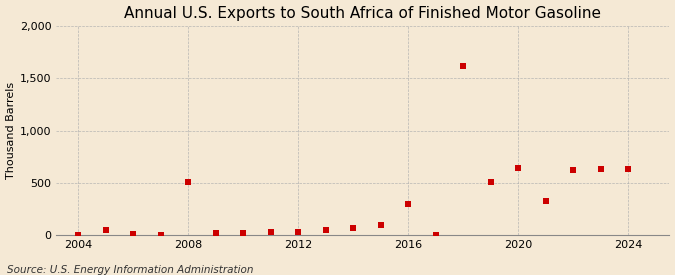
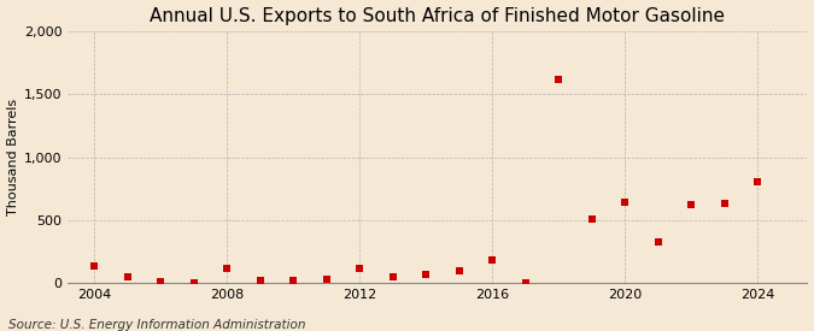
2004: 0 -> 140
2008: 510 -> 120
2012: 40 -> 120
2016: 300 -> 180
2024: 630 -> 810
